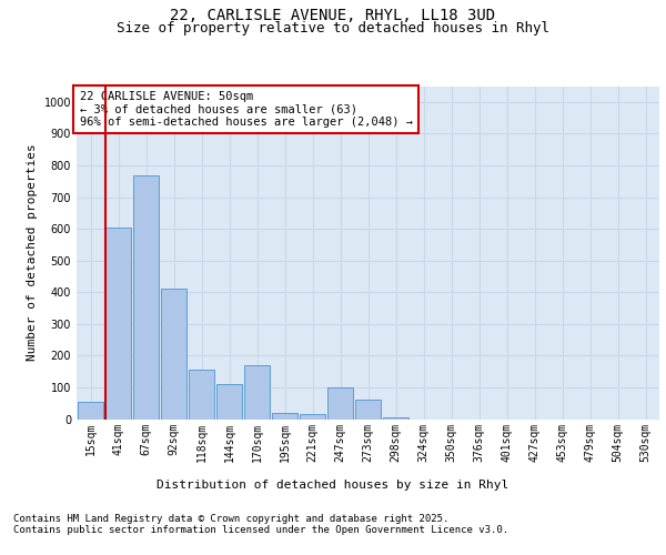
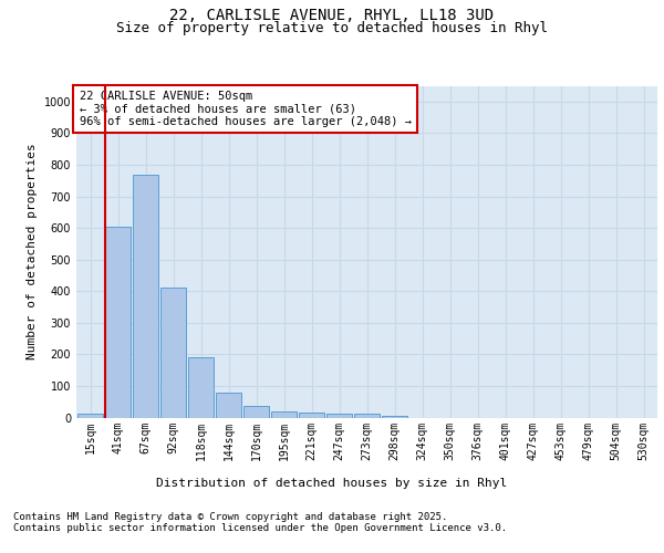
15sqm: 55 -> 13
118sqm: 155 -> 192
144sqm: 110 -> 78
170sqm: 170 -> 37
247sqm: 100 -> 12
273sqm: 60 -> 12
